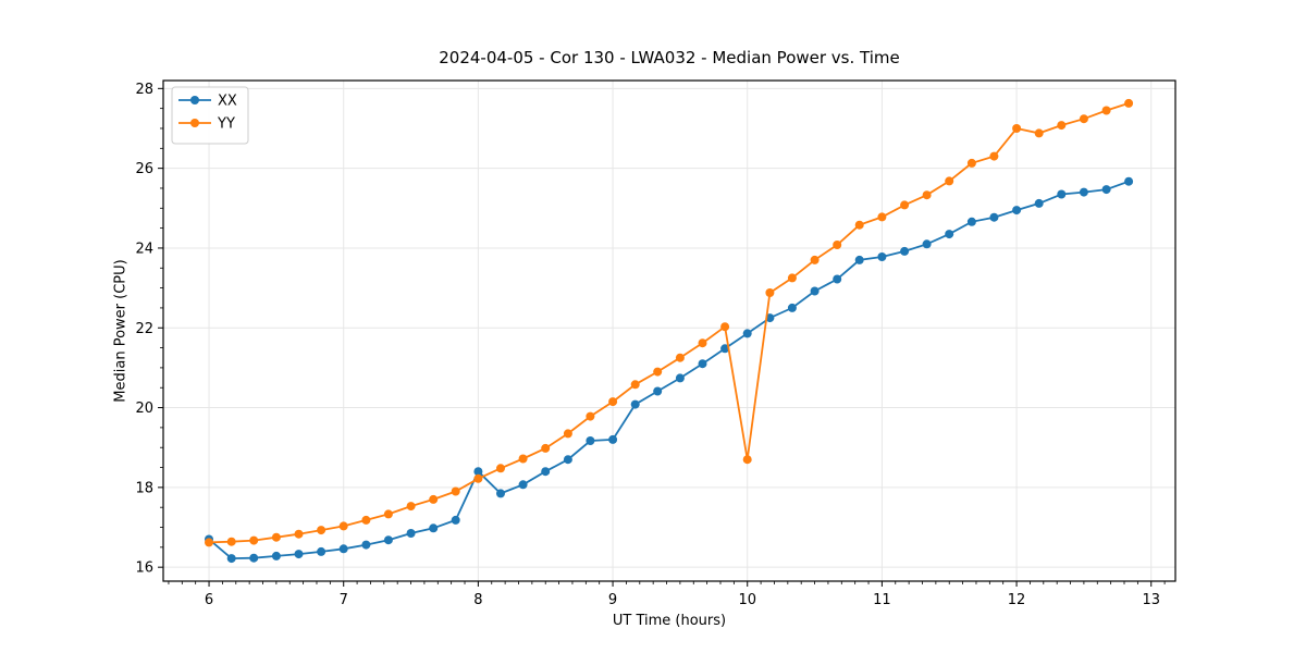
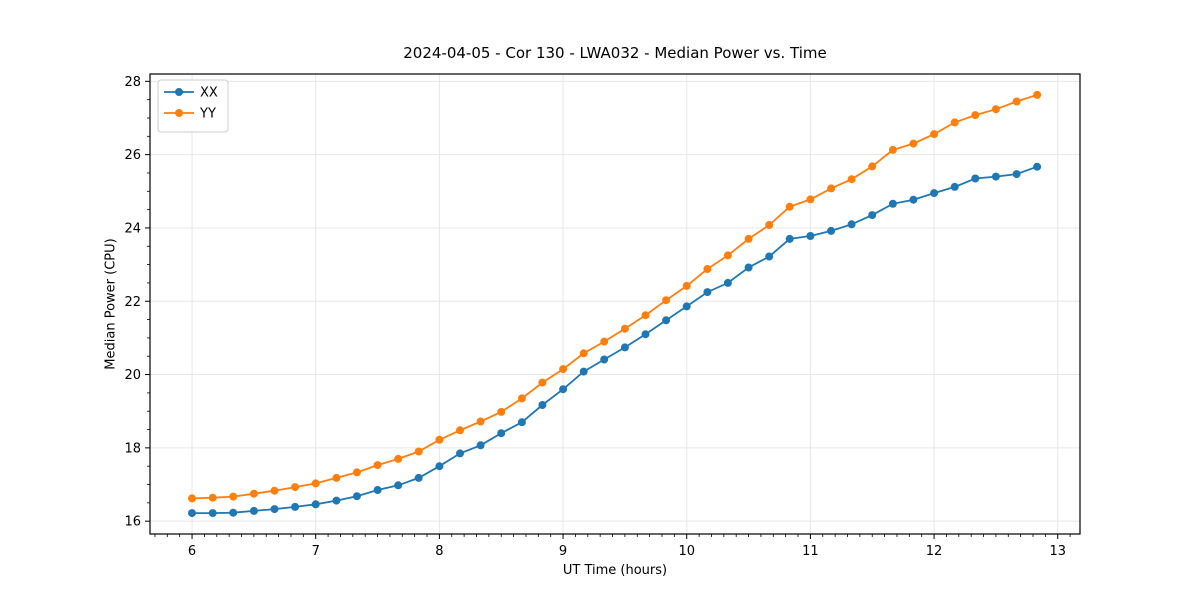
XX/6: 16.7 -> 16.2
XX/8: 18.4 -> 17.5
XX/9: 19.2 -> 19.6
YY/10: 18.7 -> 22.4
YY/12: 27.0 -> 26.6
